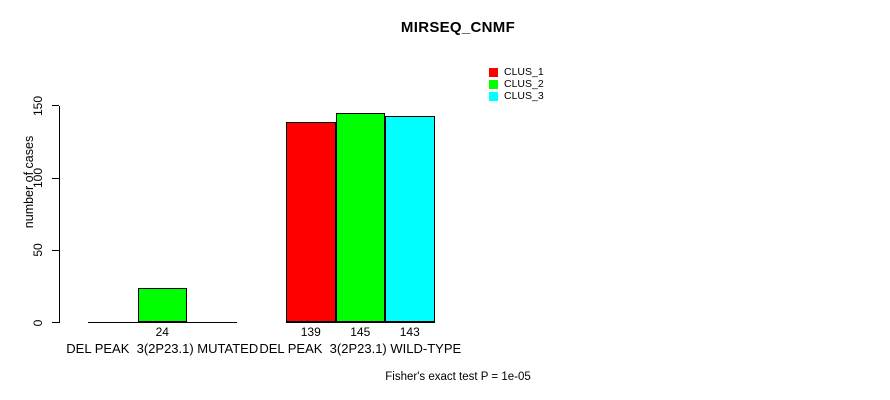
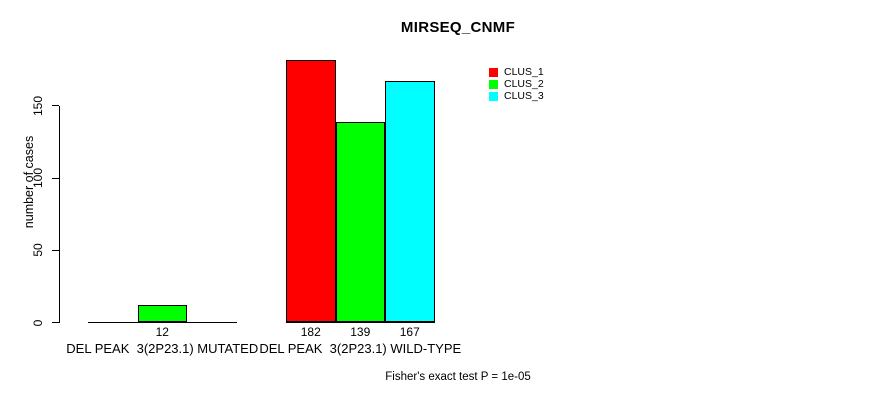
CLUS_2/DEL PEAK 3(2P23.1) MUTATED: 24 -> 12
CLUS_1/DEL PEAK 3(2P23.1) WILD-TYPE: 139 -> 182
CLUS_2/DEL PEAK 3(2P23.1) WILD-TYPE: 145 -> 139
CLUS_3/DEL PEAK 3(2P23.1) WILD-TYPE: 143 -> 167
